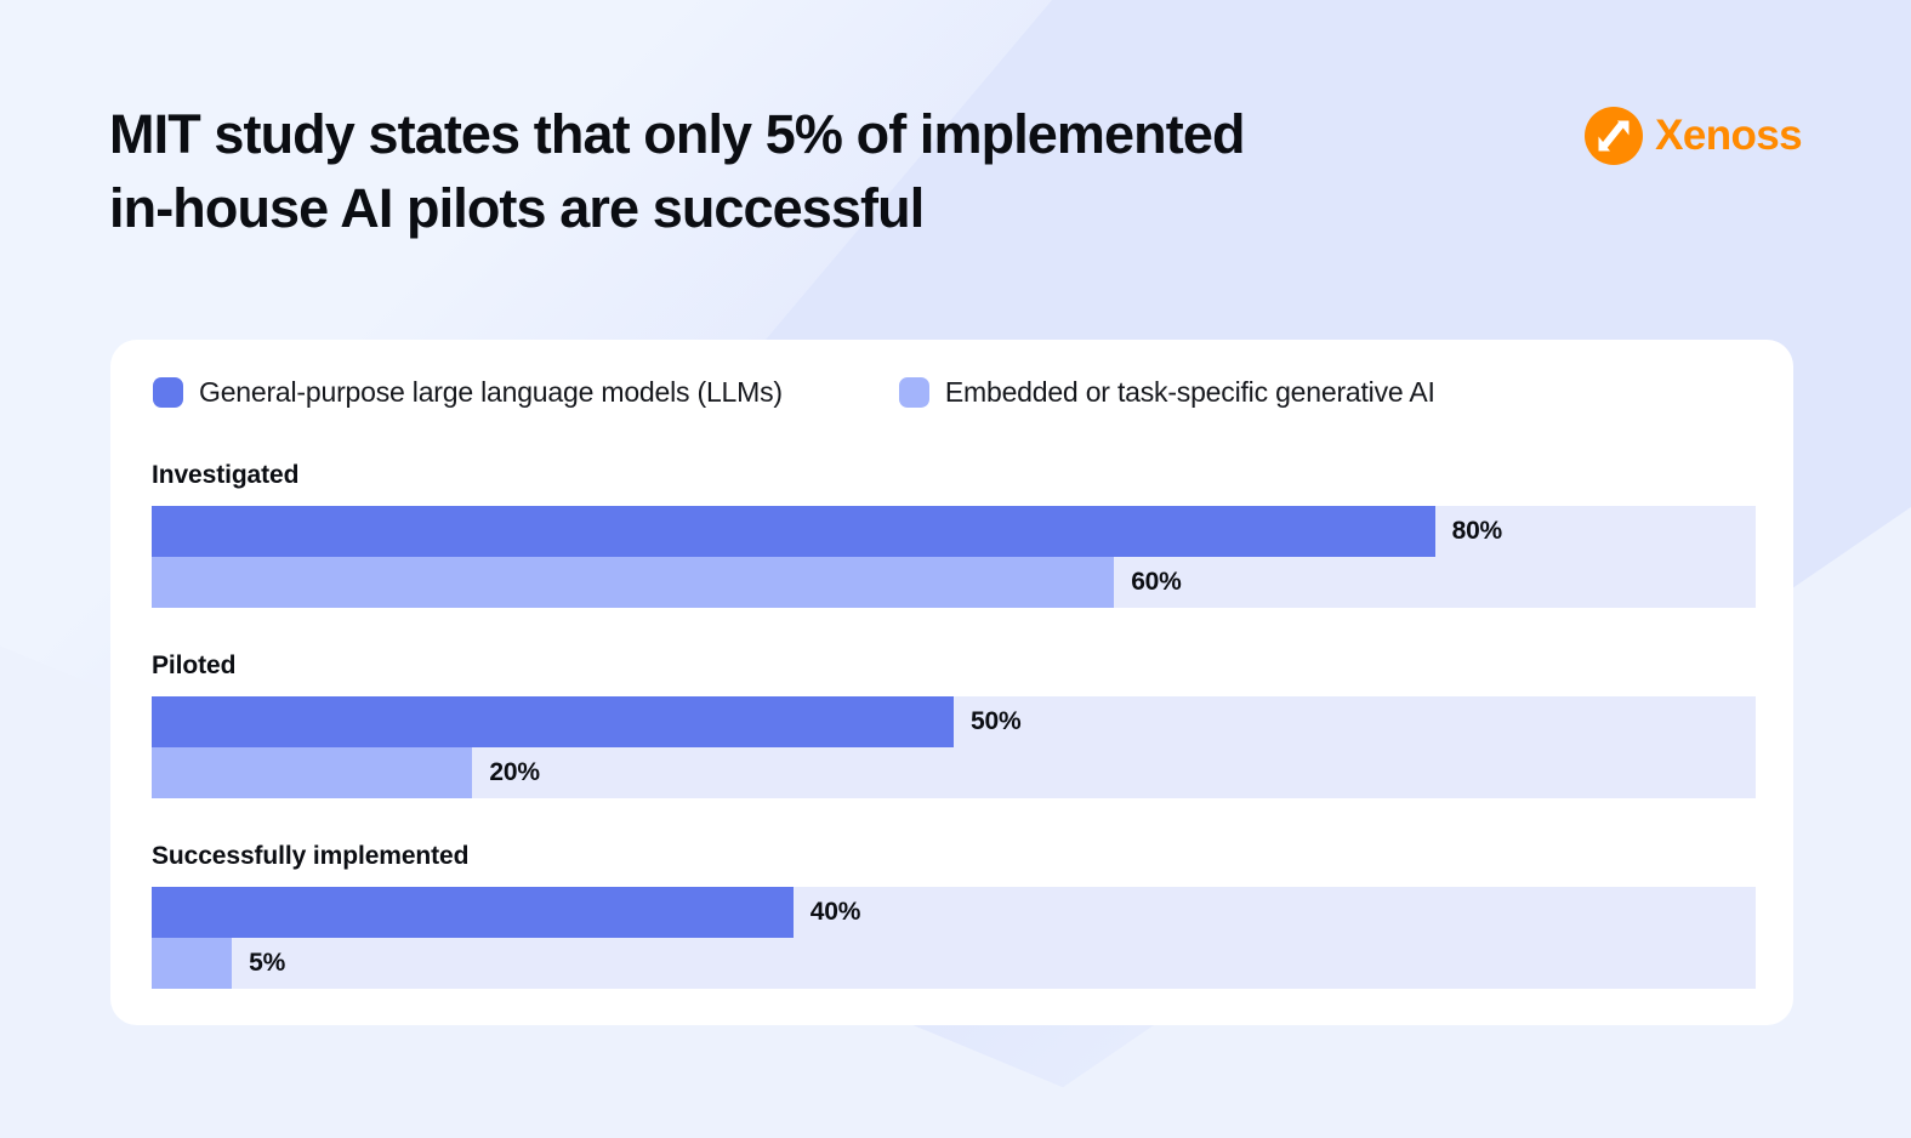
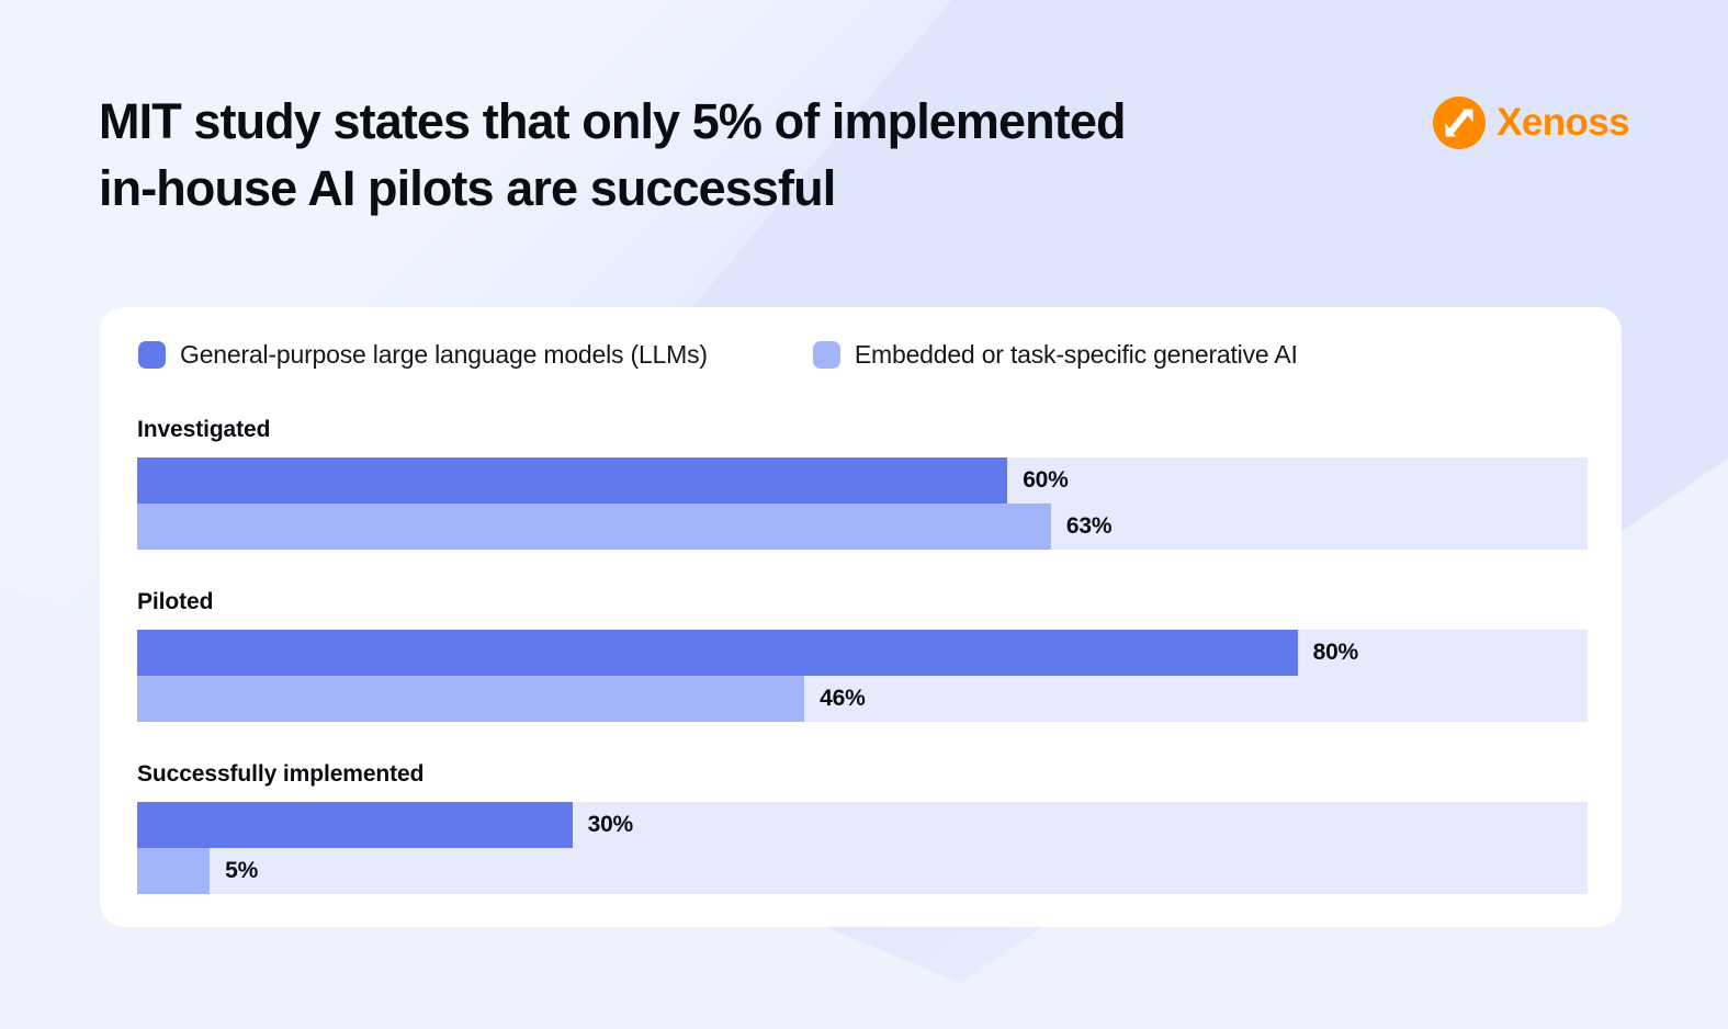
General-purpose large language models (LLMs)/Investigated: 80% -> 60%
Embedded or task-specific generative AI/Investigated: 60% -> 63%
General-purpose large language models (LLMs)/Piloted: 50% -> 80%
Embedded or task-specific generative AI/Piloted: 20% -> 46%
General-purpose large language models (LLMs)/Successfully implemented: 40% -> 30%
